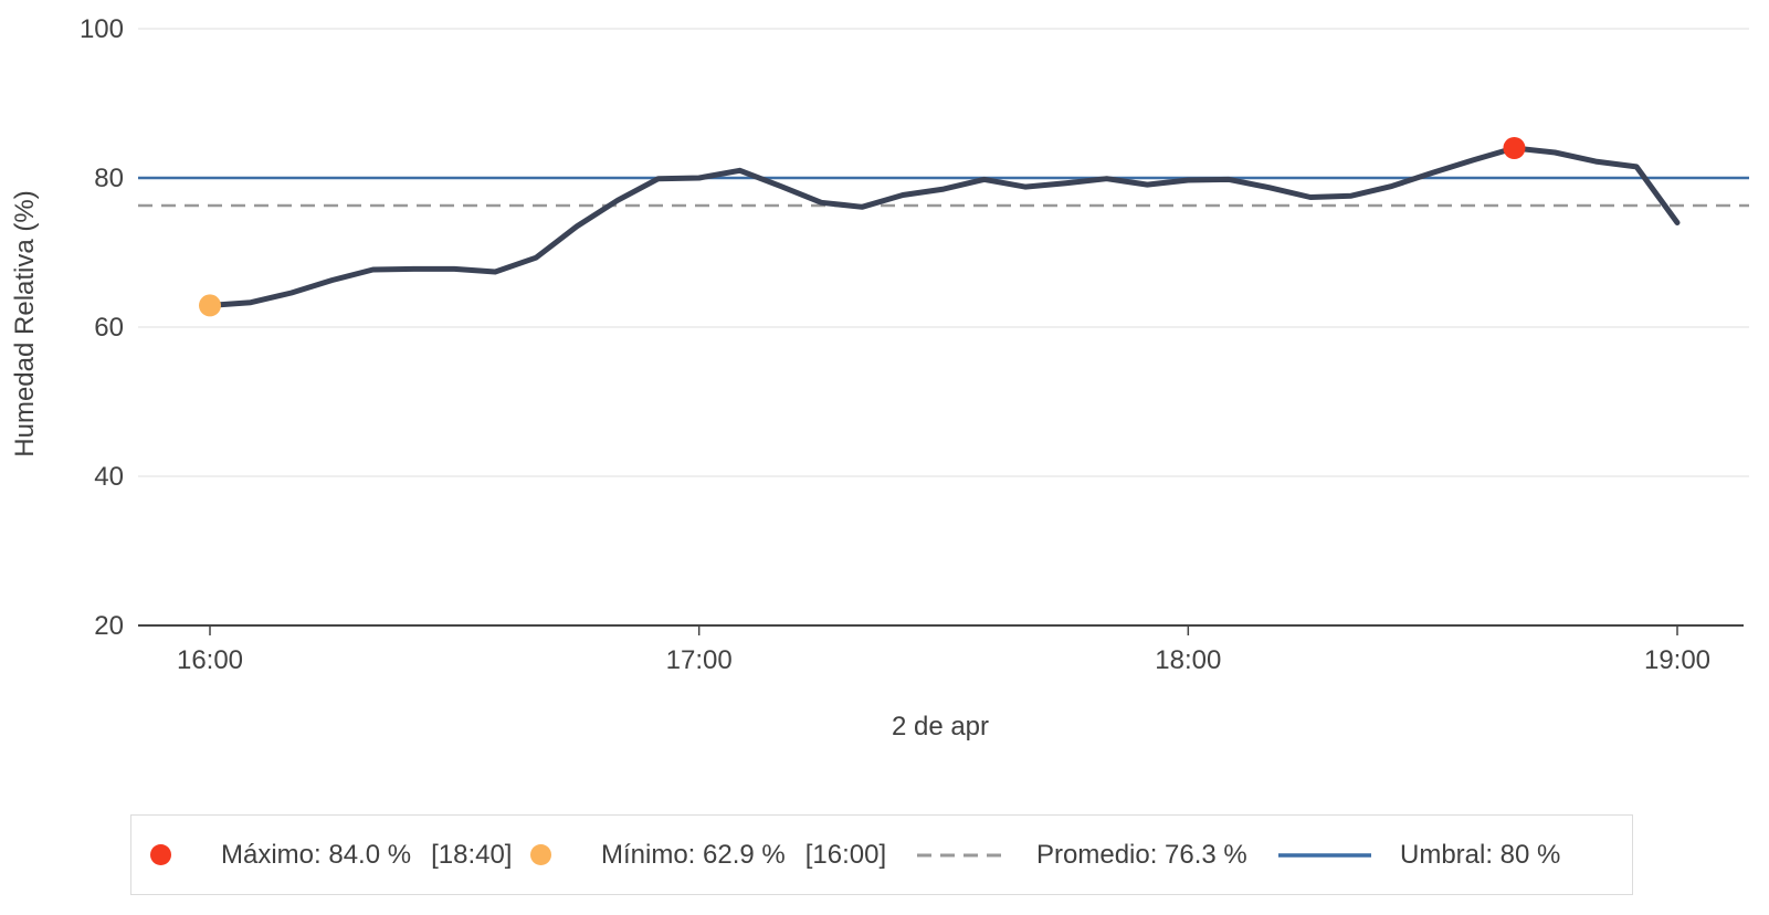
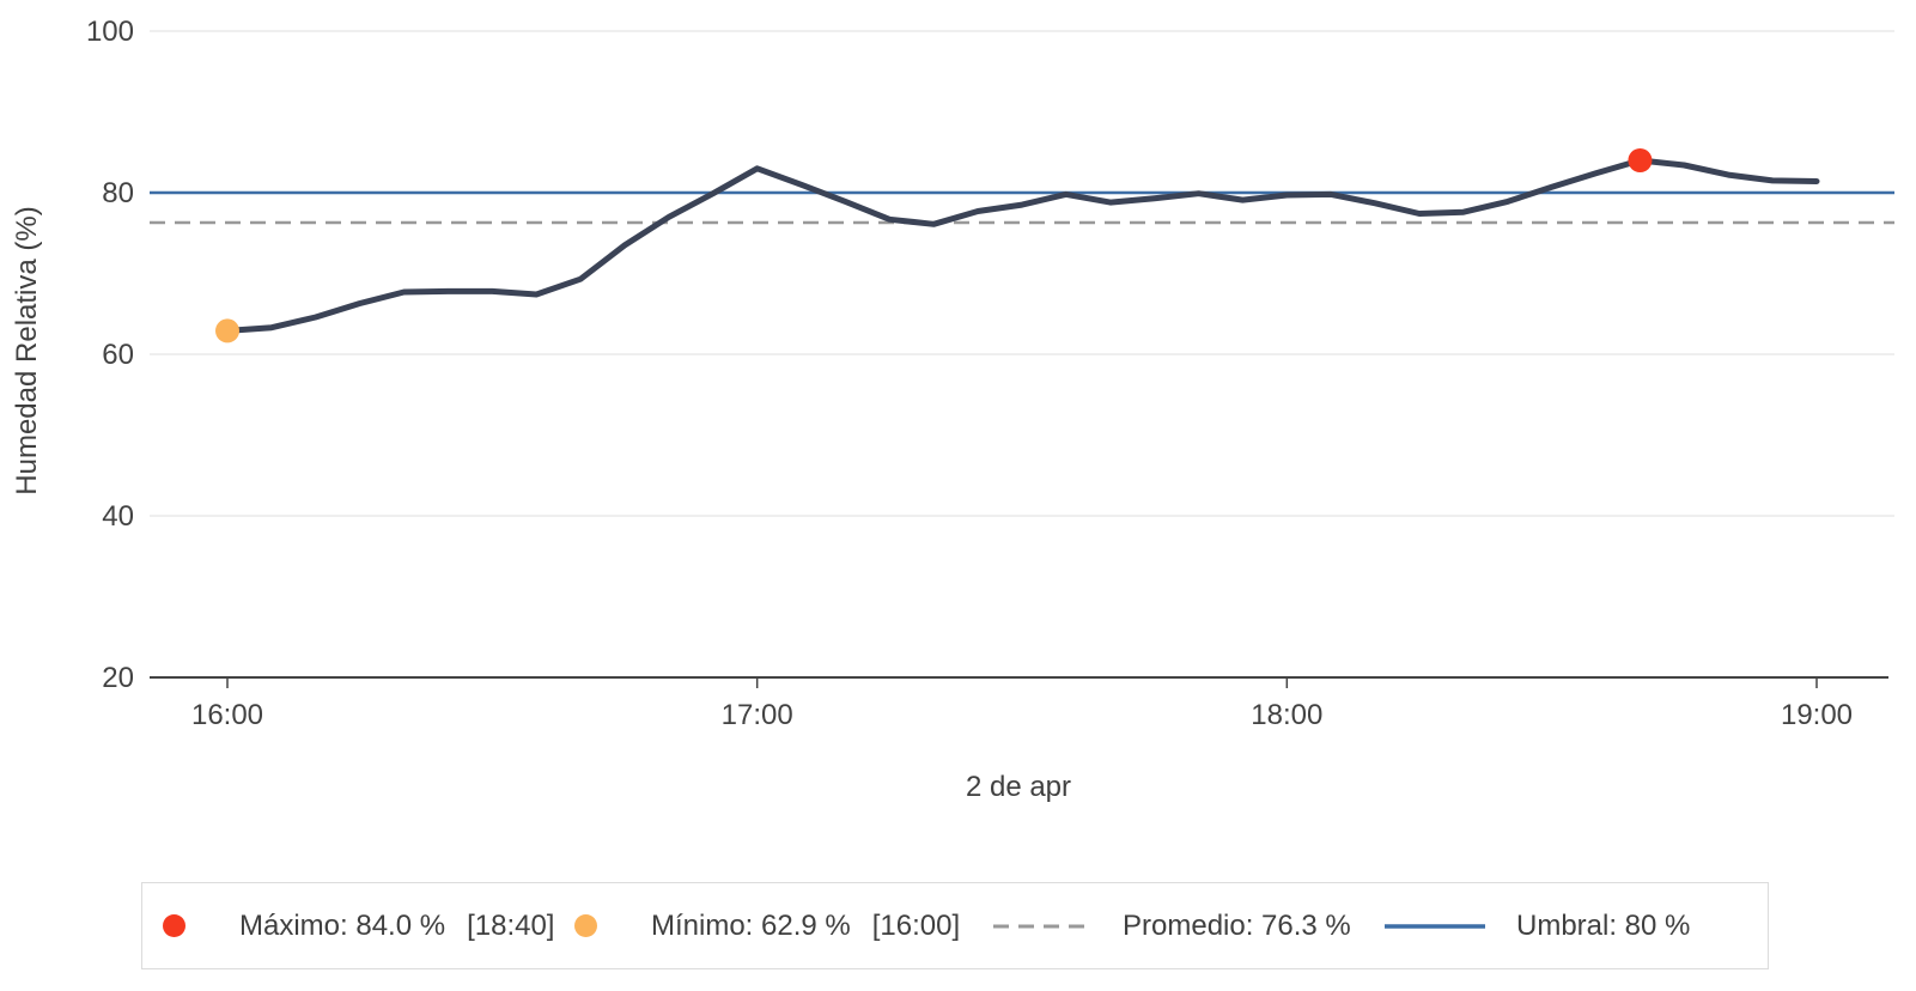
17:00: 80 -> 83
19:00: 74 -> 81
